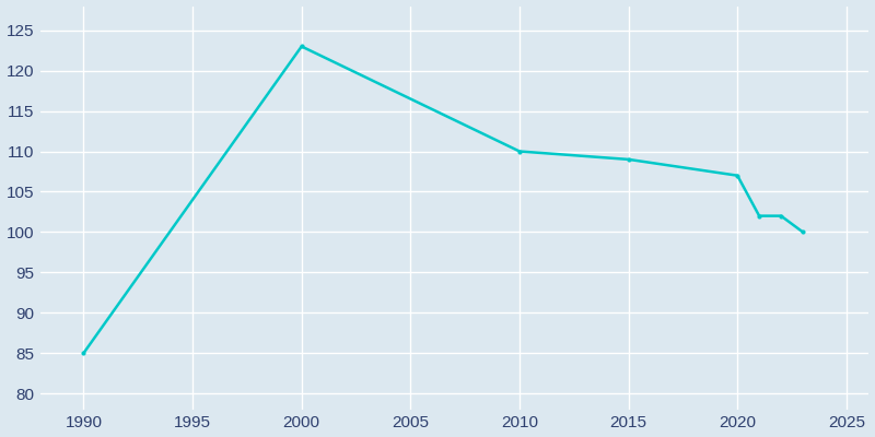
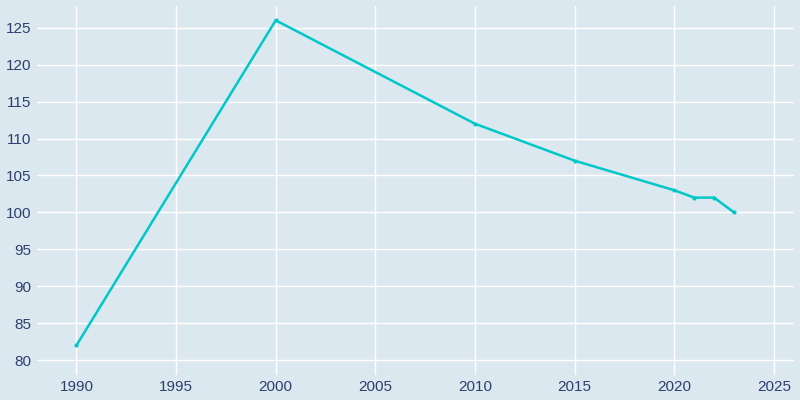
1990: 85 -> 82
2000: 123 -> 126
2010: 110 -> 112
2015: 109 -> 107
2020: 107 -> 103
